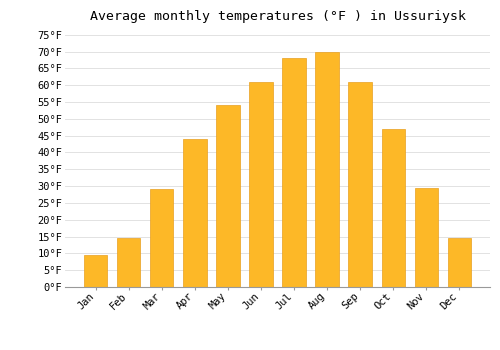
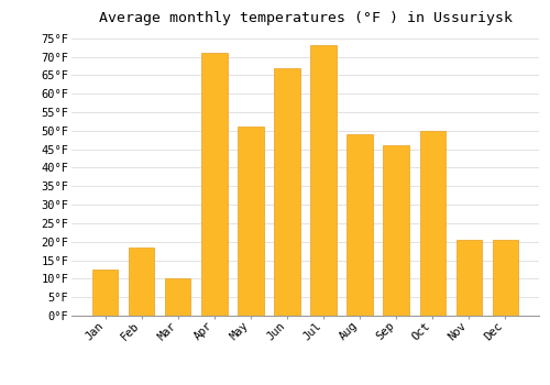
Jan: 9.5°F -> 12.5°F
Feb: 14.5°F -> 18.5°F
Mar: 29.0°F -> 10.0°F
Apr: 44.0°F -> 71.0°F
May: 54.0°F -> 51.0°F
Jun: 61.0°F -> 67.0°F
Jul: 68.0°F -> 73.0°F
Aug: 70.0°F -> 49.0°F
Sep: 61.0°F -> 46.0°F
Oct: 47.0°F -> 50.0°F
Nov: 29.5°F -> 20.5°F
Dec: 14.5°F -> 20.5°F
